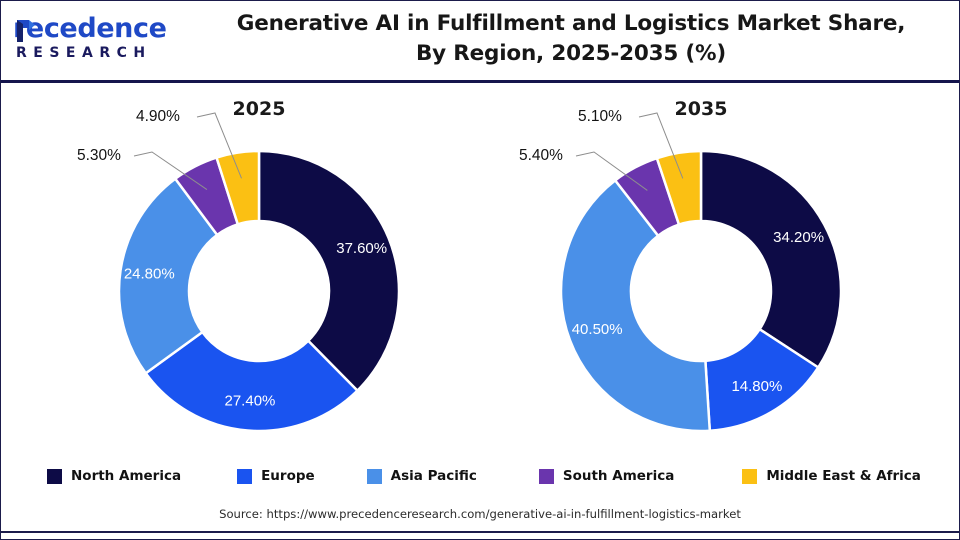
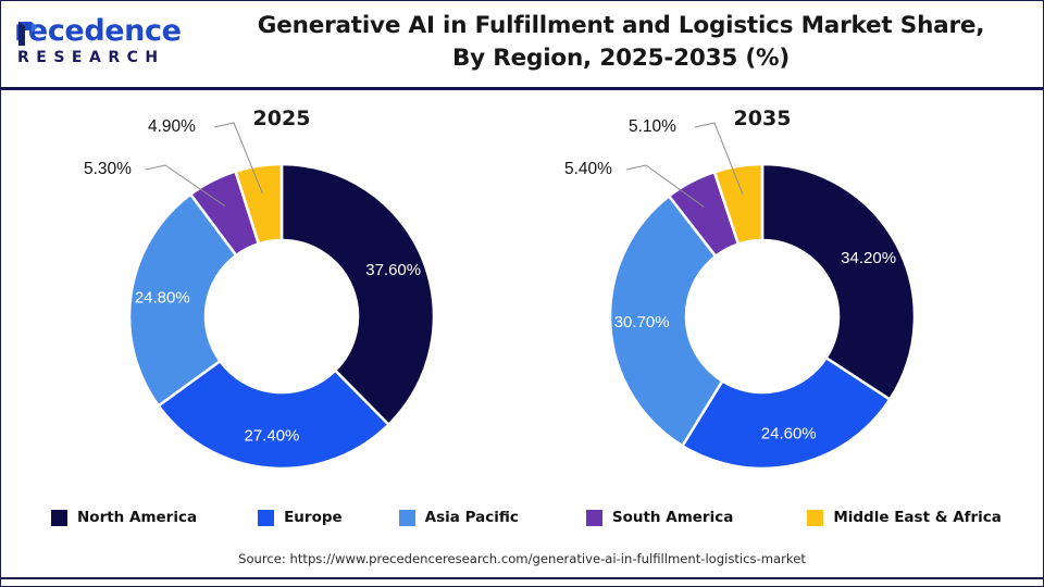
2035/Europe: 14.80% -> 24.60%
2035/Asia Pacific: 40.50% -> 30.70%
